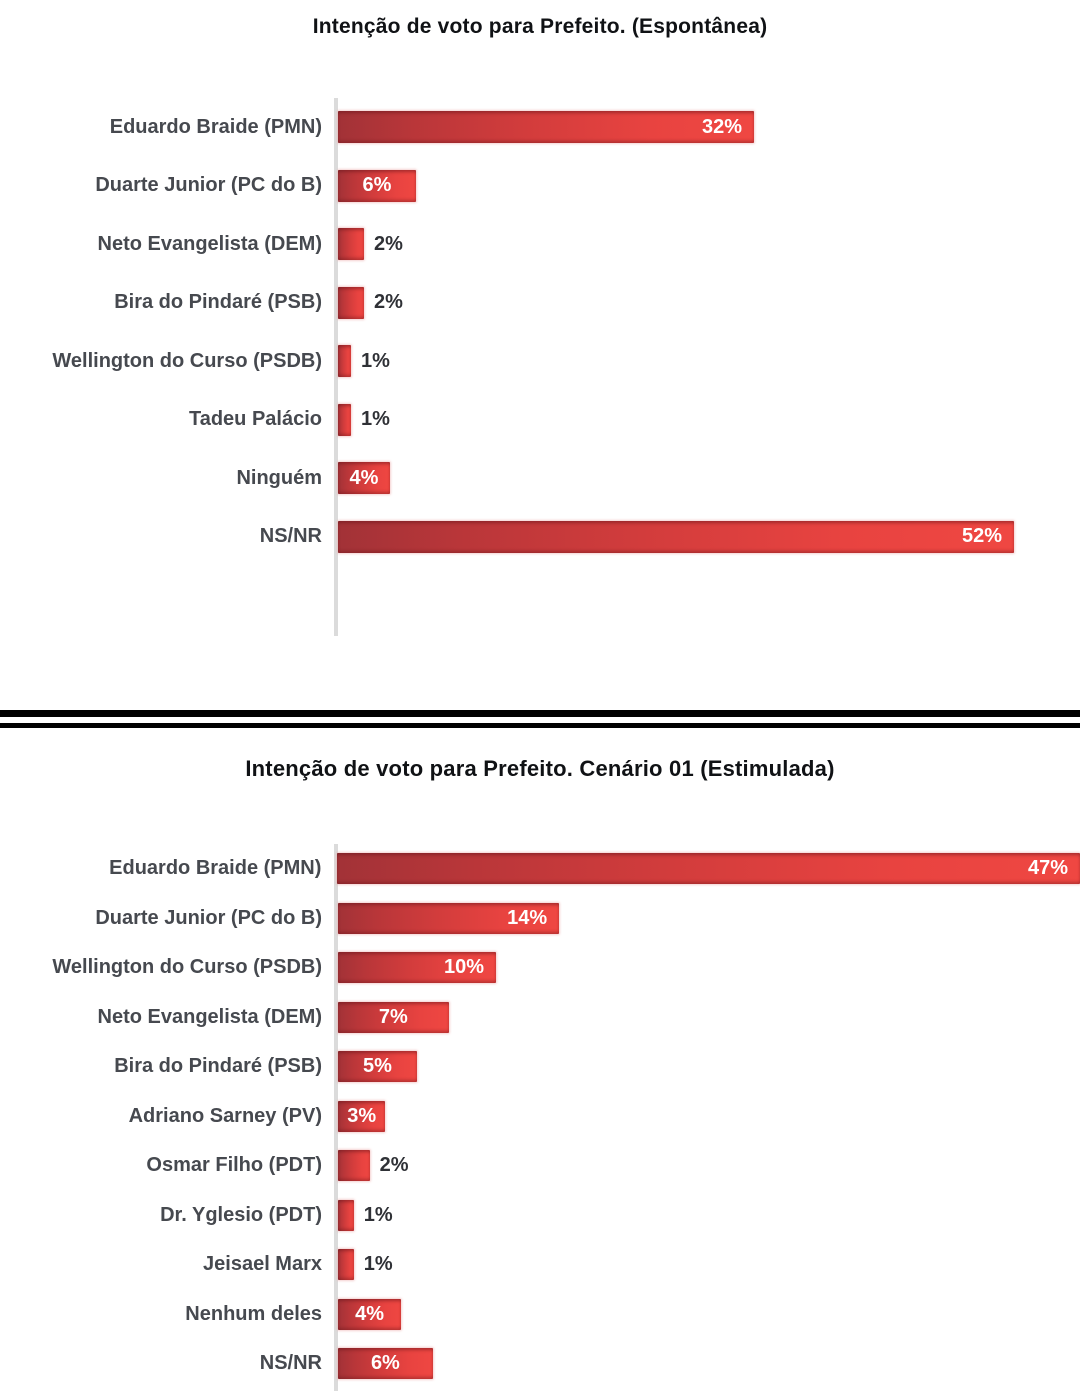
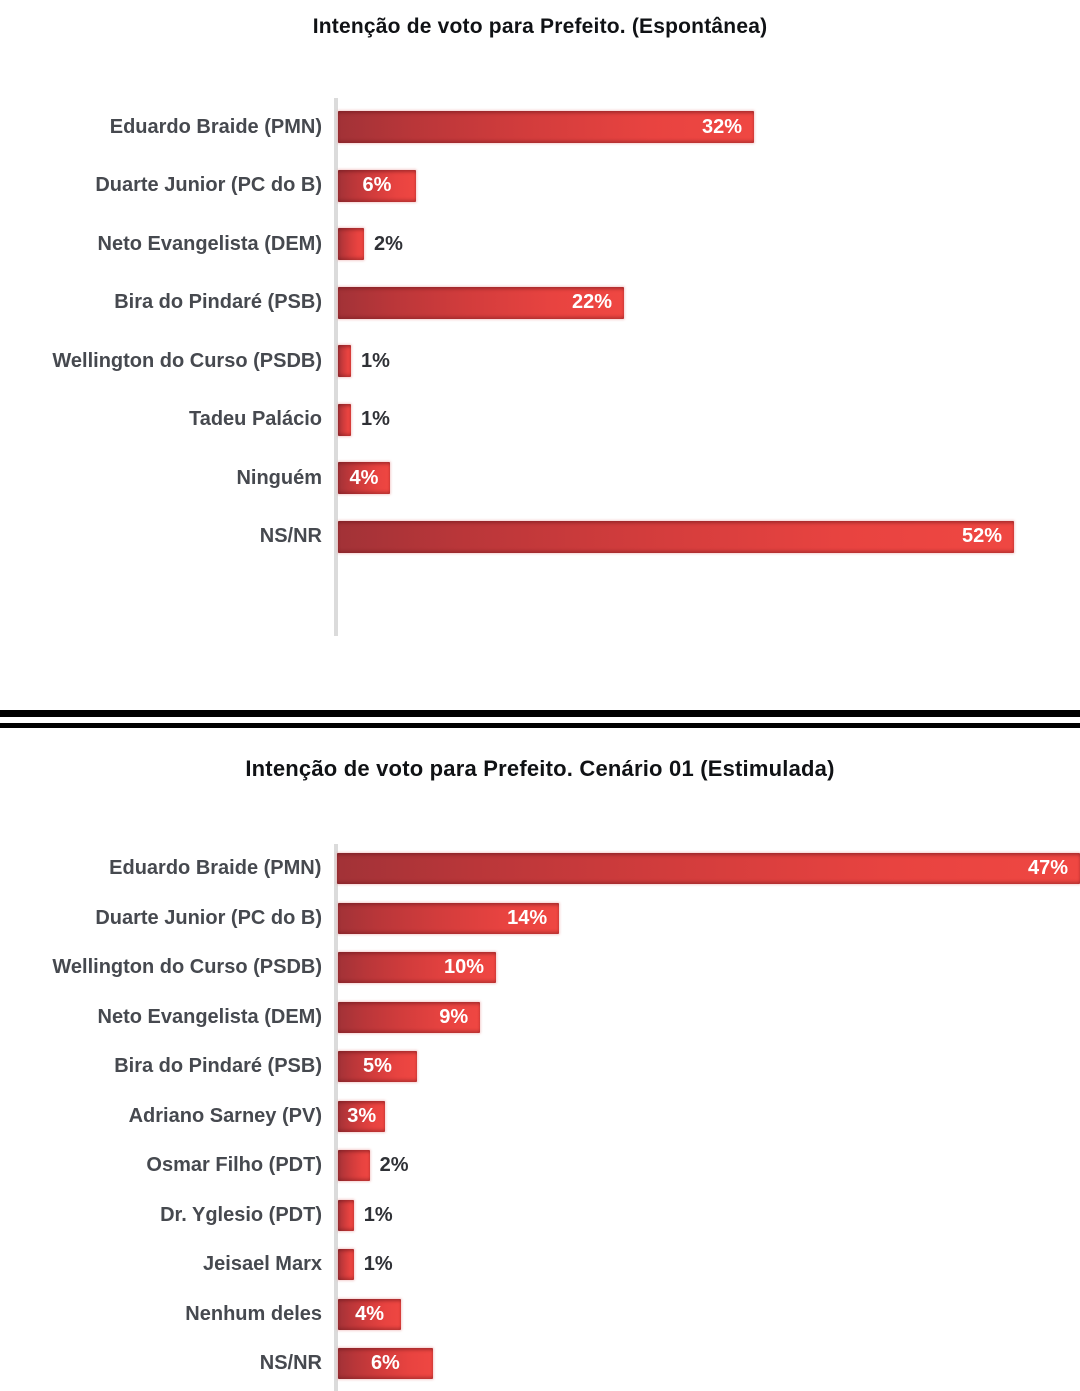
Intenção de voto para Prefeito. (Espontânea)/Bira do Pindaré (PSB): 2% -> 22%
Intenção de voto para Prefeito. Cenário 01 (Estimulada)/Neto Evangelista (DEM): 7% -> 9%
